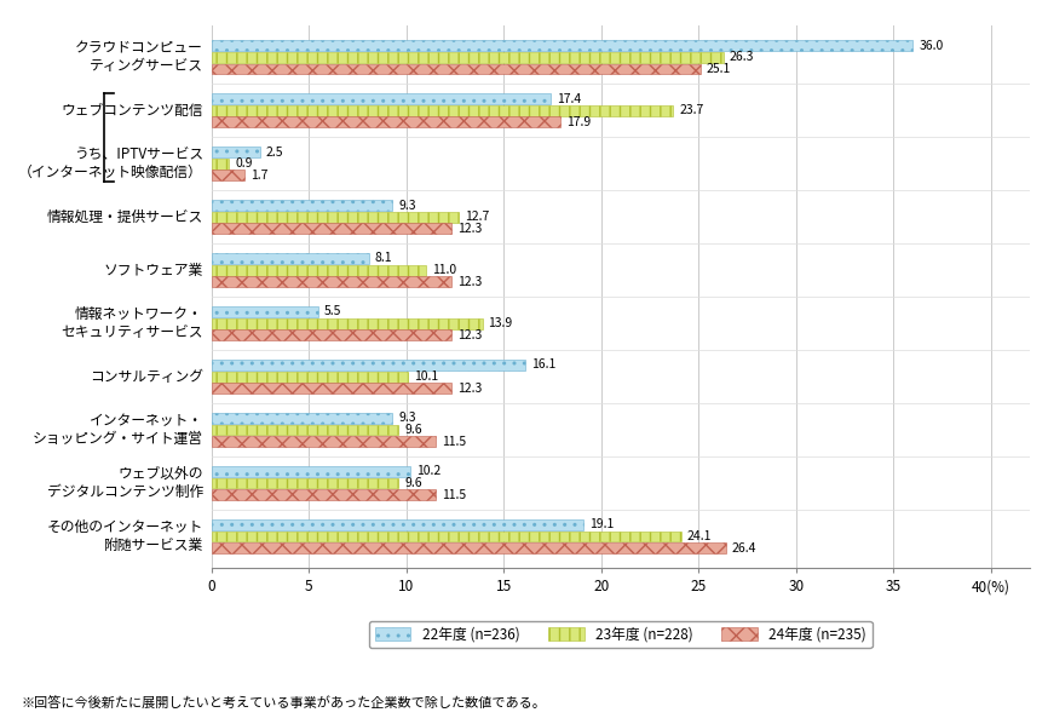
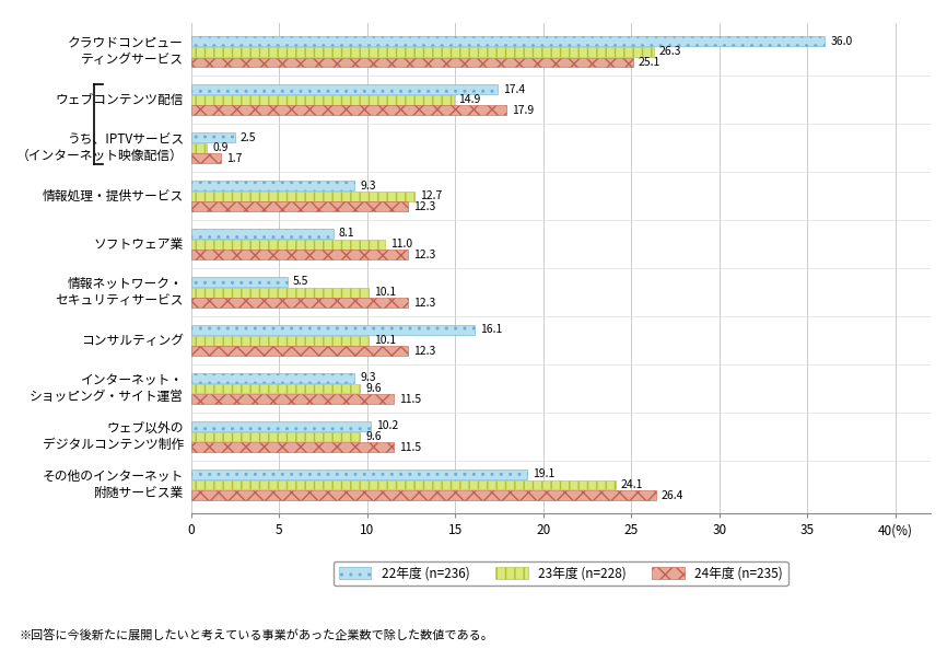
23年度 (n=228)/ウェブコンテンツ配信: 23.7 -> 14.9
23年度 (n=228)/情報ネットワーク・ セキュリティサービス: 13.9 -> 10.1
